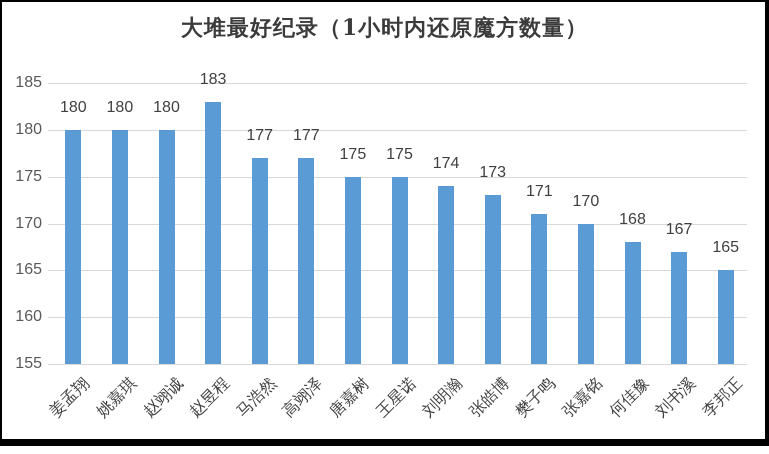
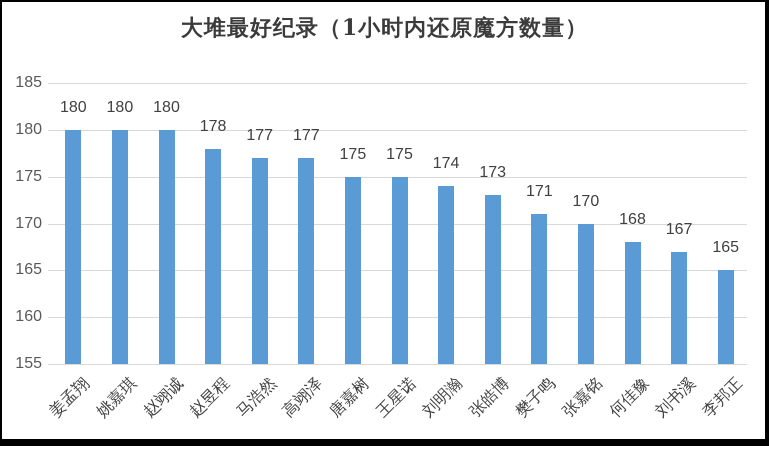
赵昱程: 183 -> 178
